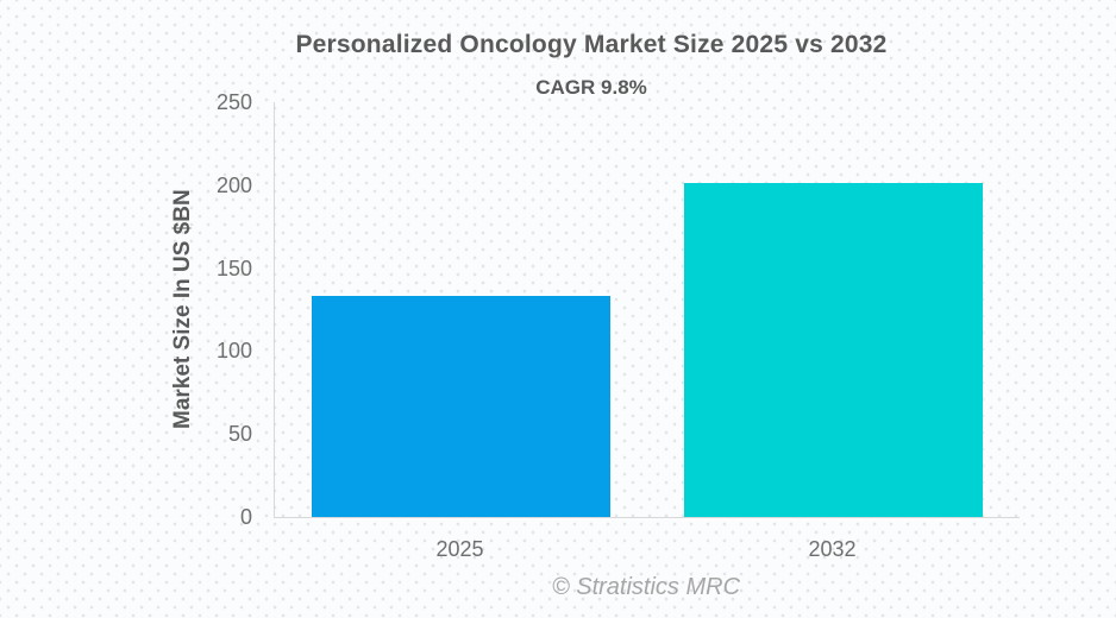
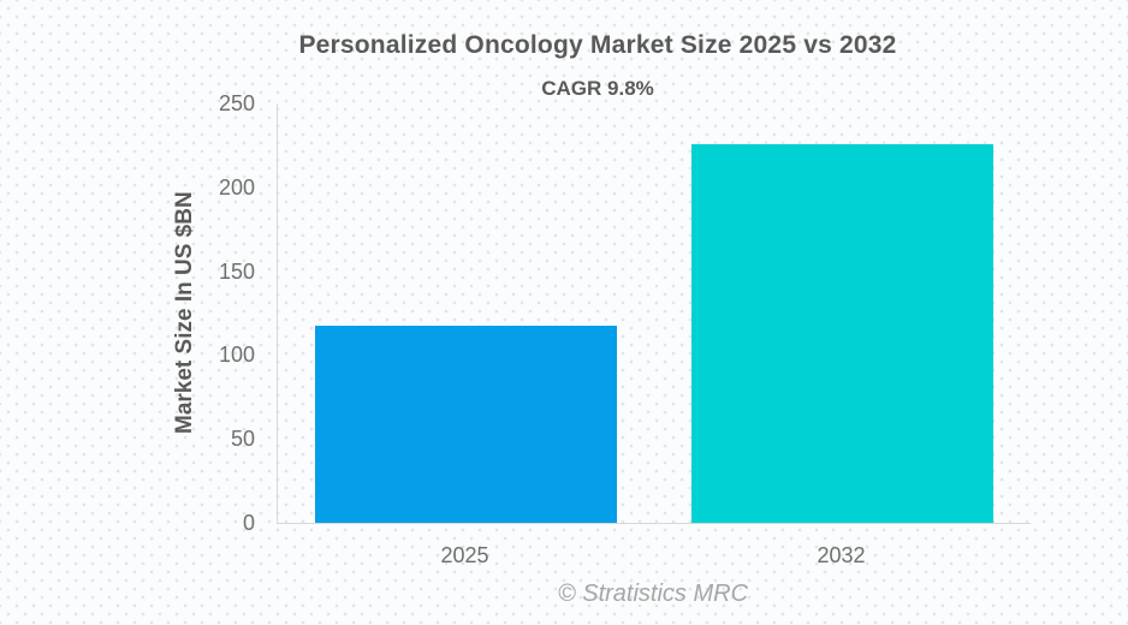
2025: 133 -> 117
2032: 201 -> 226
